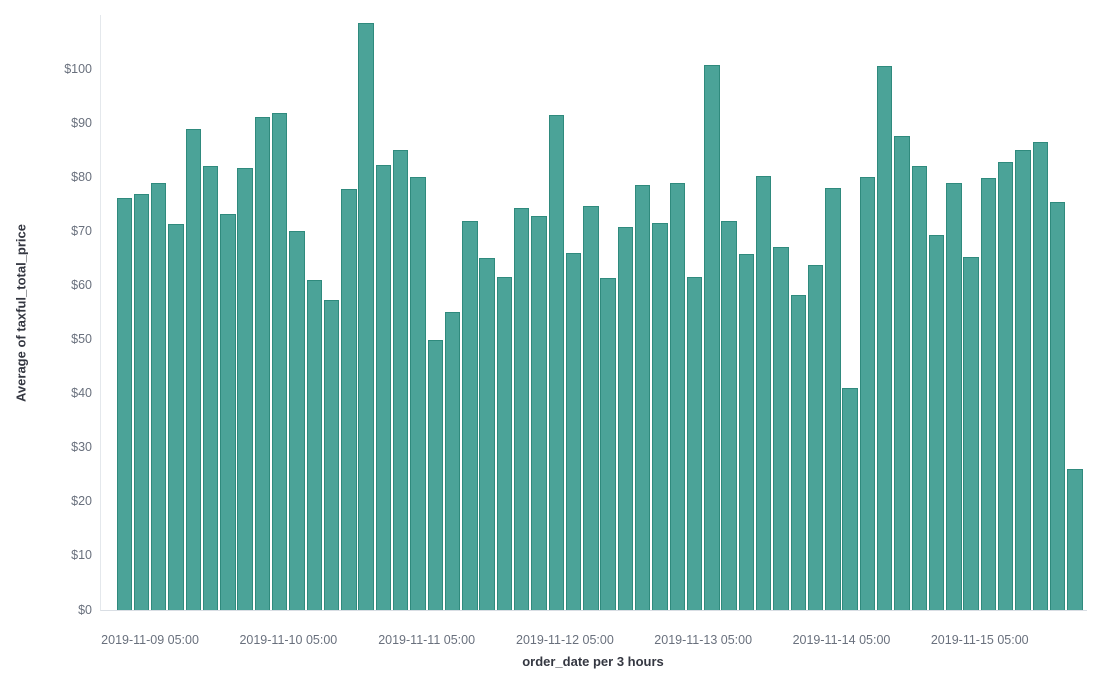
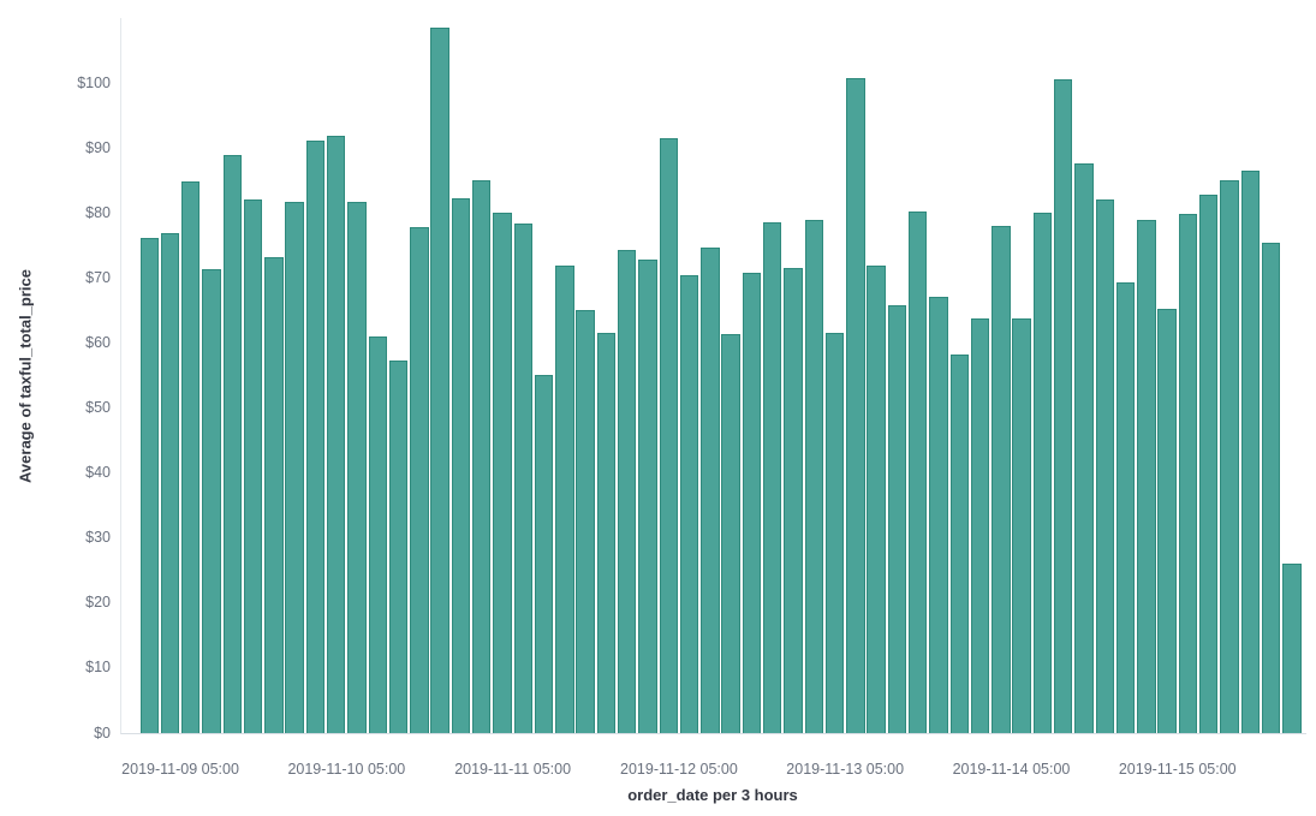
2019-11-09 05:00: $79 -> $85
2019-11-10 05:00: $70 -> $82
2019-11-11 05:00: $50 -> $78
2019-11-12 05:00: $66 -> $70
2019-11-14 05:00: $41 -> $64
